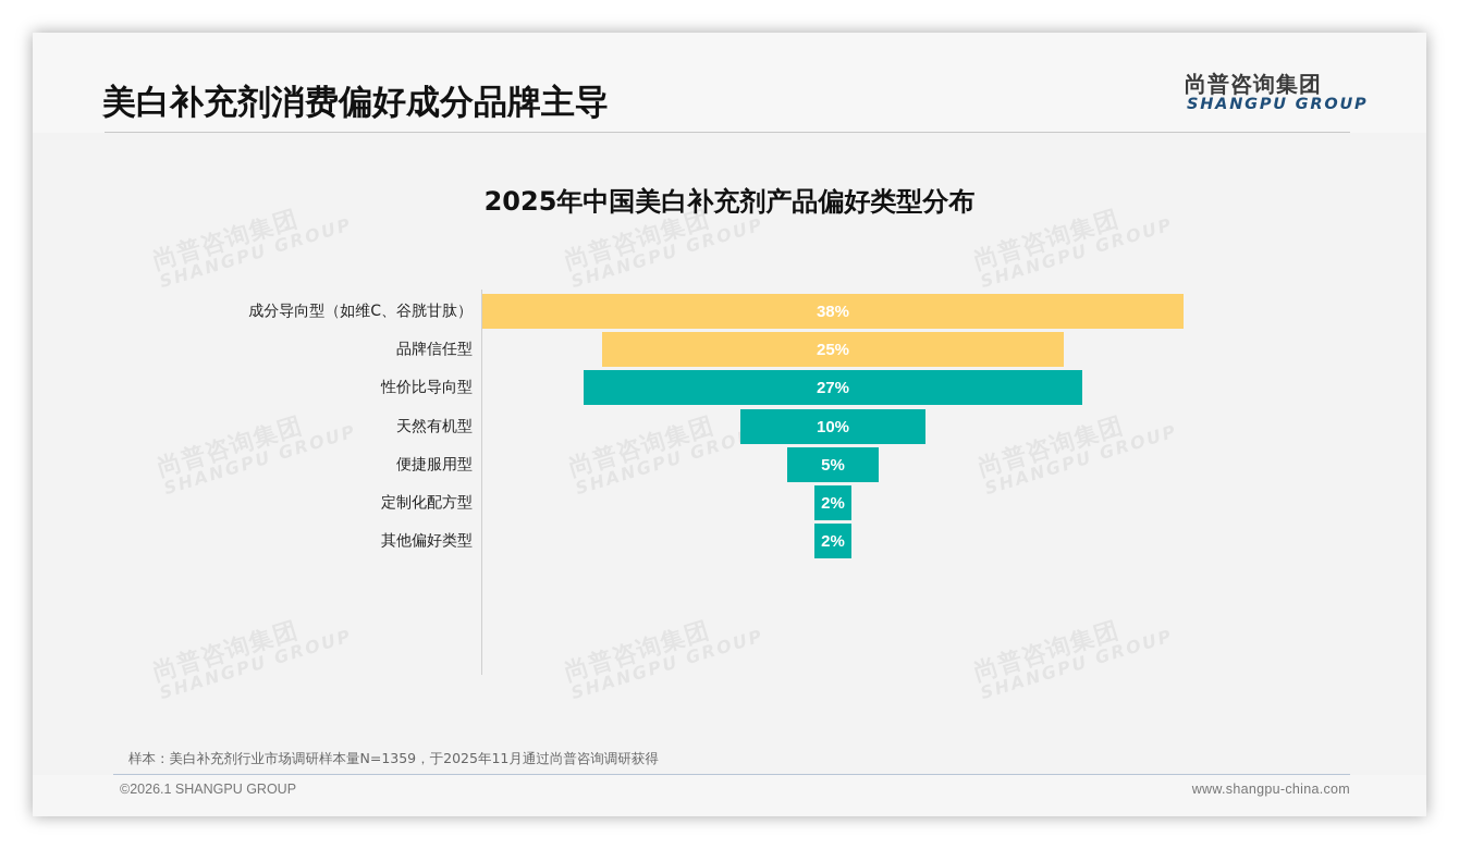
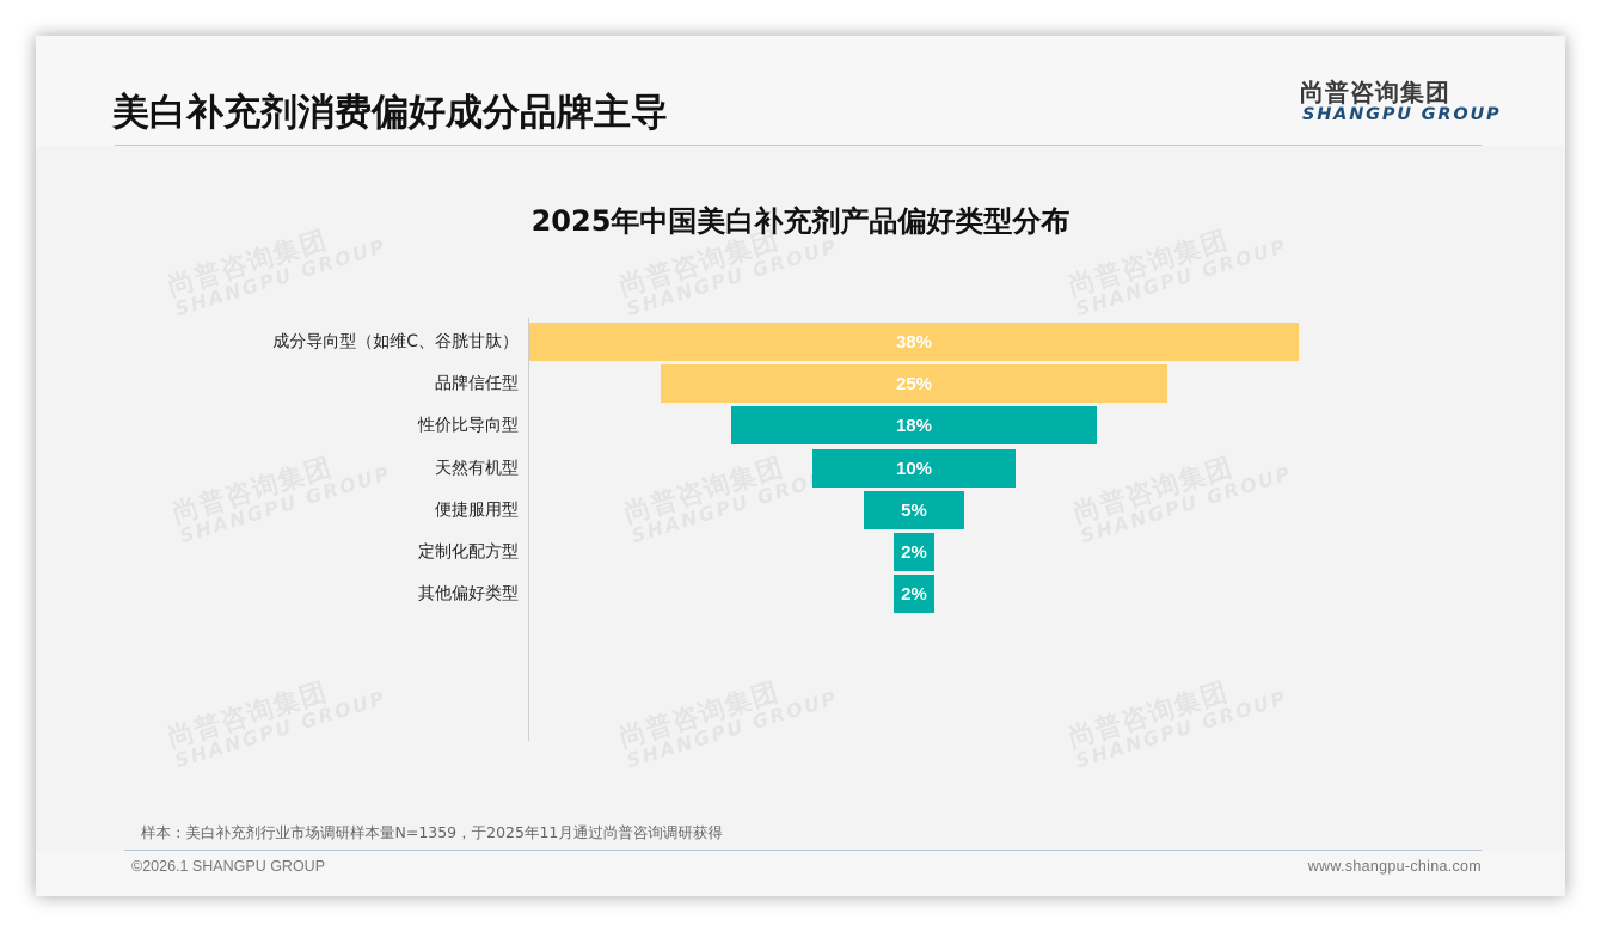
性价比导向型: 27% -> 18%
